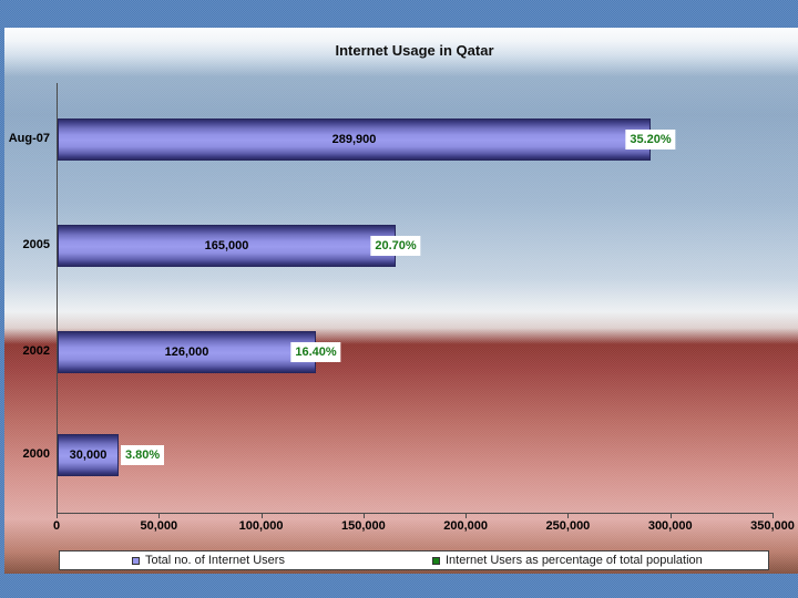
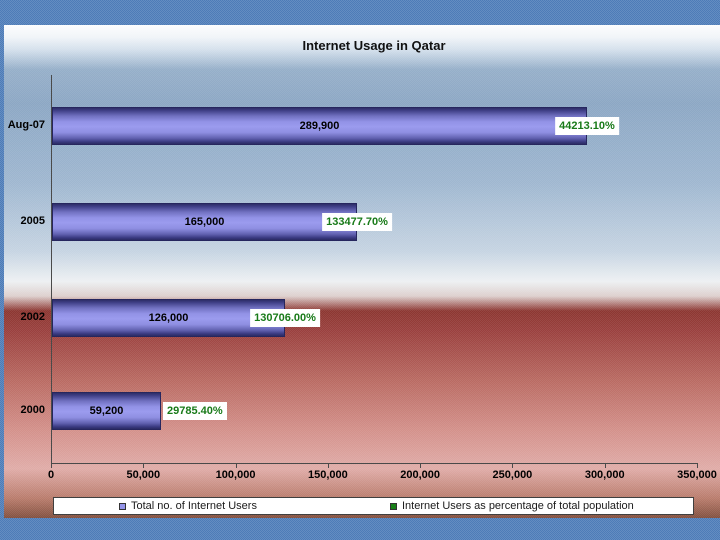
Internet Users as percentage of total population/Aug-07: 35.20% -> 44213.10%
Internet Users as percentage of total population/2005: 20.70% -> 133477.70%
Internet Users as percentage of total population/2002: 16.40% -> 130706.00%
Total no. of Internet Users/2000: 30,000 -> 59,200
Internet Users as percentage of total population/2000: 3.80% -> 29785.40%
